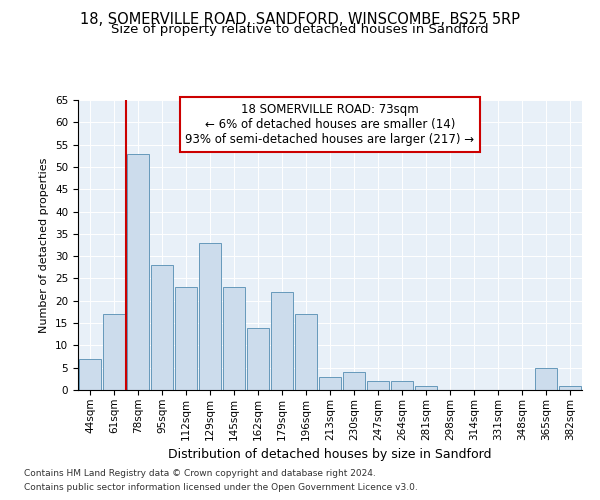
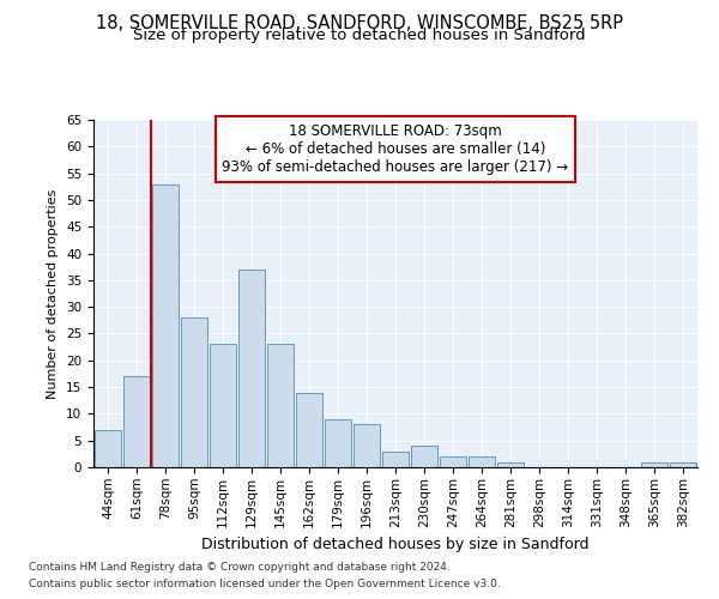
129sqm: 33 -> 37
179sqm: 22 -> 9
196sqm: 17 -> 8
365sqm: 5 -> 1
